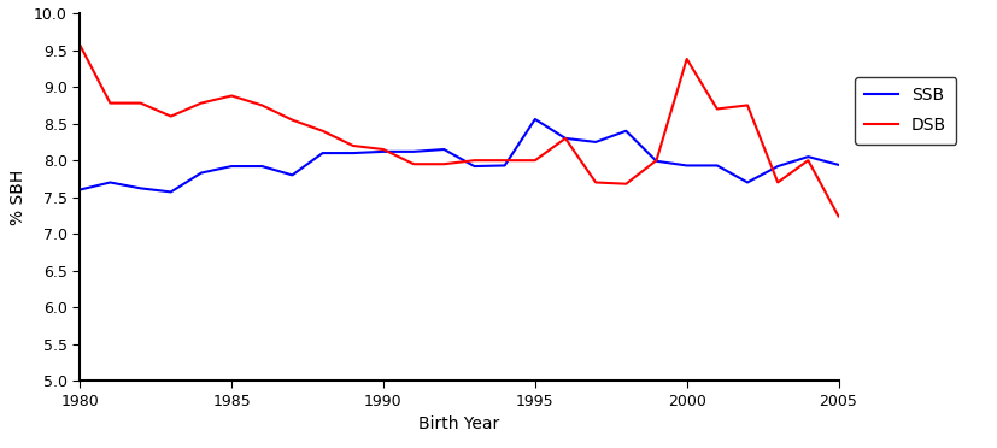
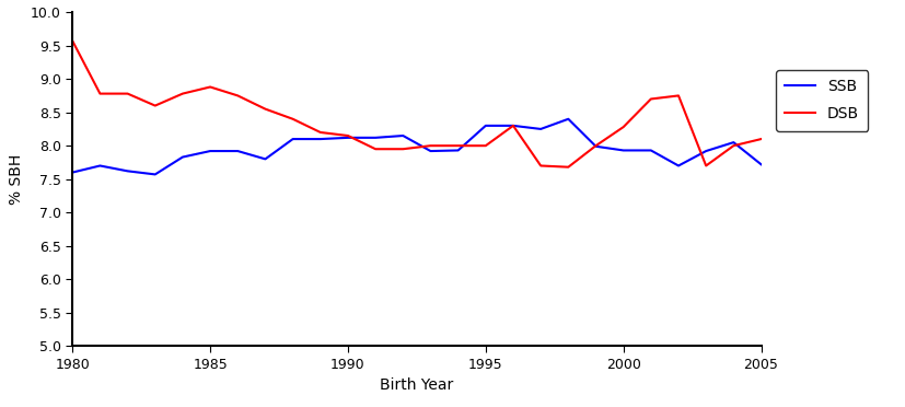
SSB/1995: 8.56 -> 8.30
DSB/2000: 9.38 -> 8.28
SSB/2005: 7.94 -> 7.72
DSB/2005: 7.24 -> 8.10
